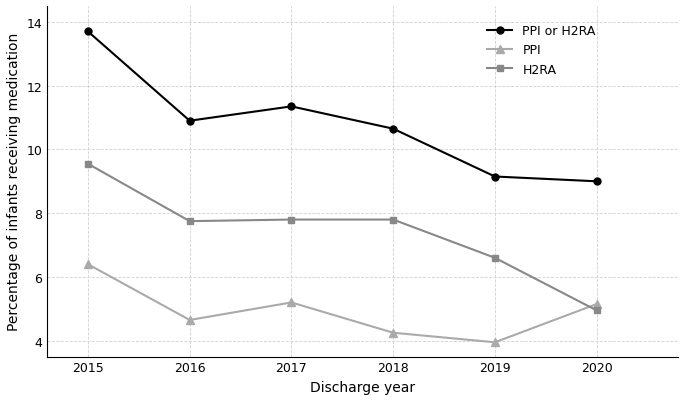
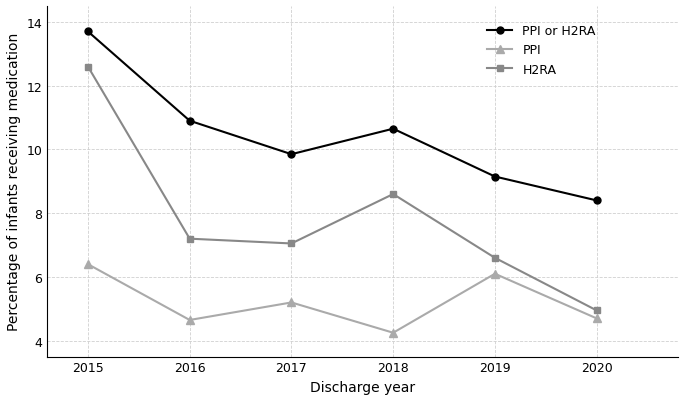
H2RA/2015: 9.55 -> 12.60
H2RA/2016: 7.75 -> 7.20
PPI or H2RA/2017: 11.35 -> 9.85
H2RA/2017: 7.80 -> 7.05
H2RA/2018: 7.80 -> 8.60
PPI/2019: 3.95 -> 6.10
PPI or H2RA/2020: 9.00 -> 8.40
PPI/2020: 5.15 -> 4.70
